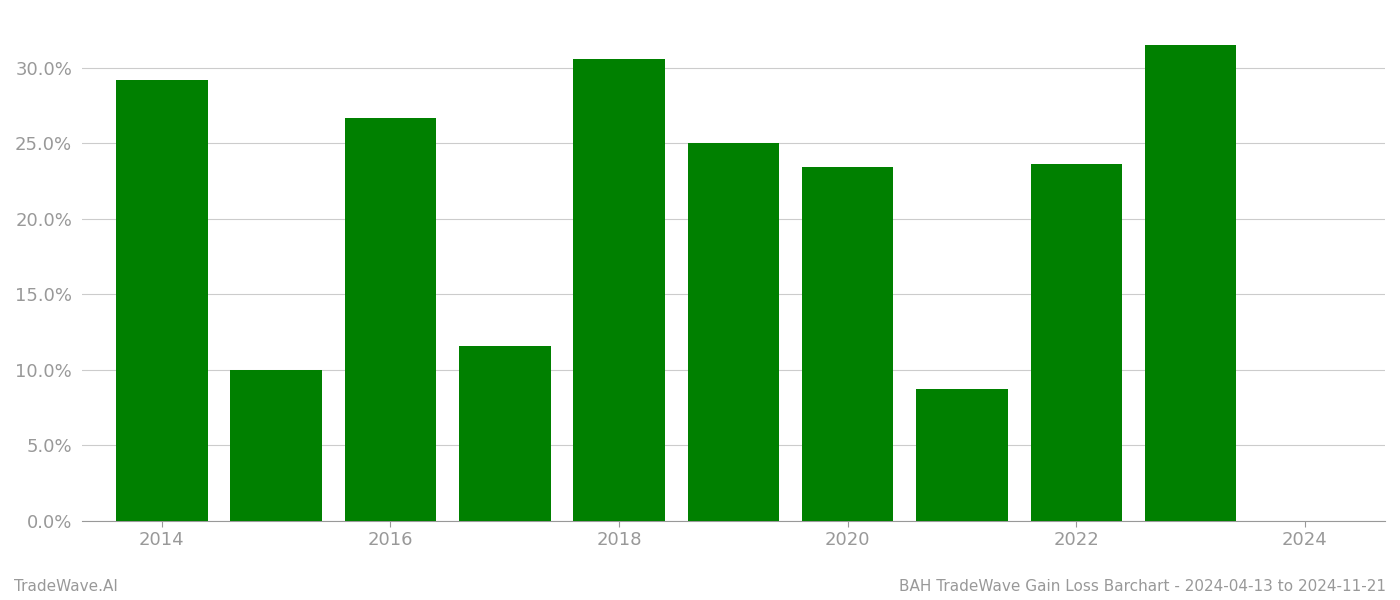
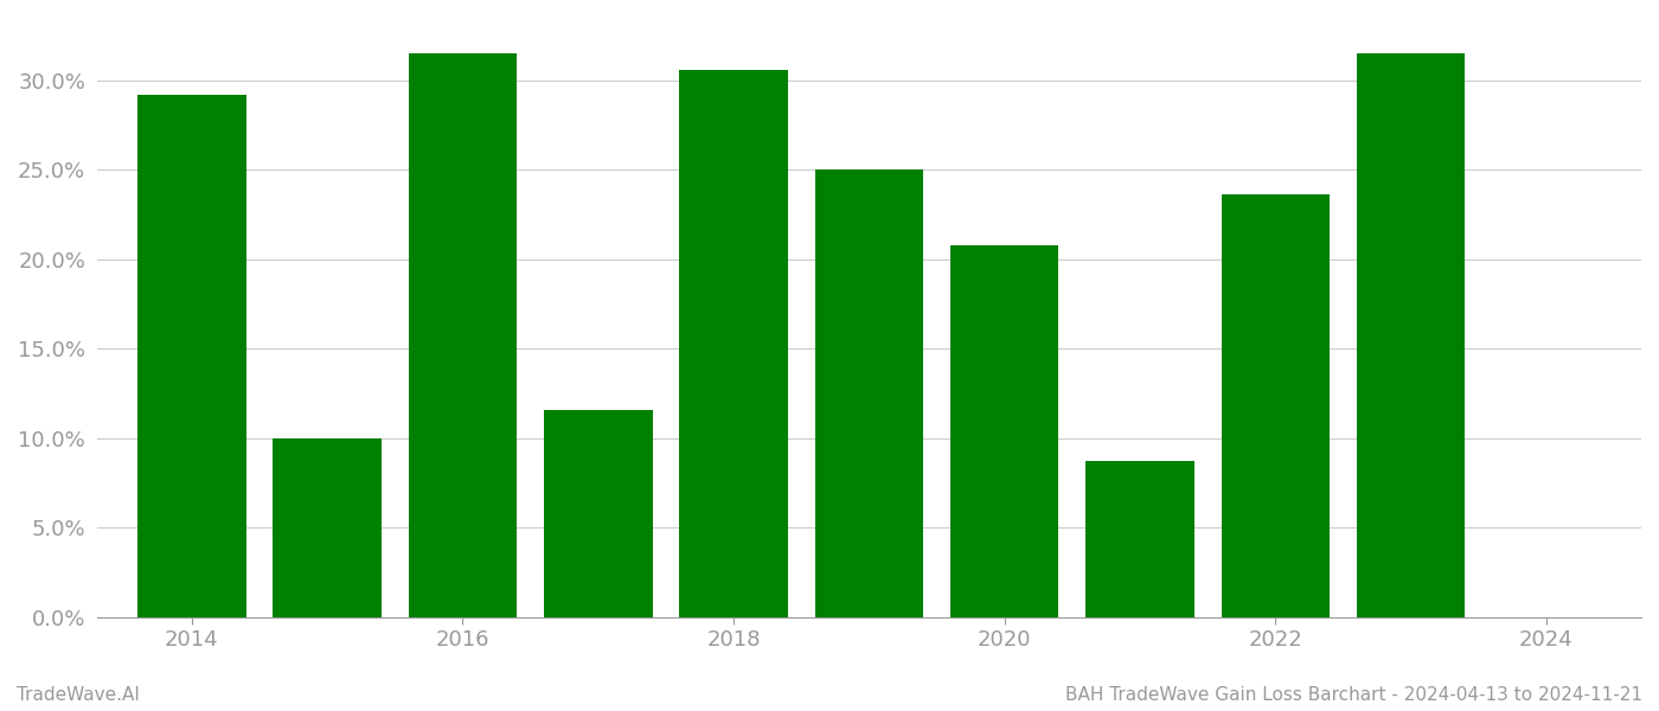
2016: 26.7% -> 31.5%
2020: 23.4% -> 20.8%
